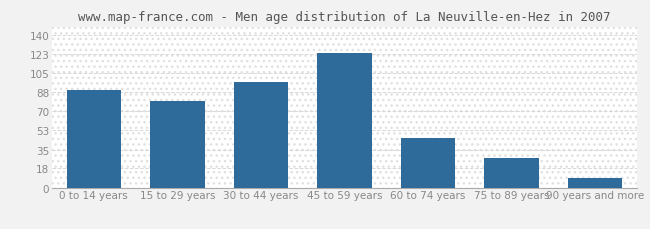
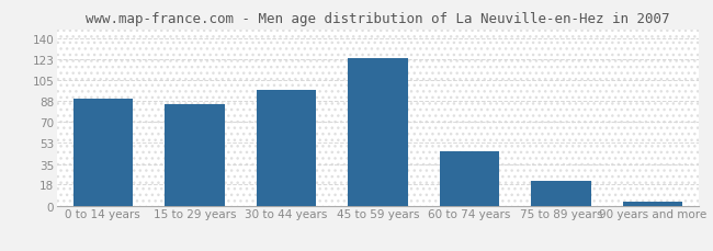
15 to 29 years: 80 -> 85
75 to 89 years: 27 -> 21
90 years and more: 9 -> 3
